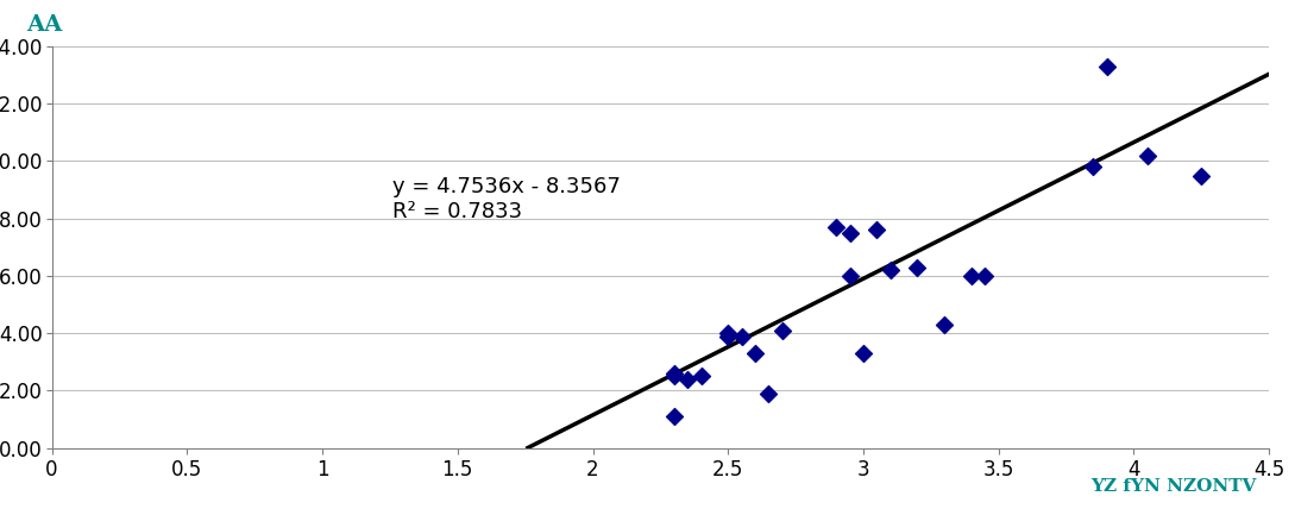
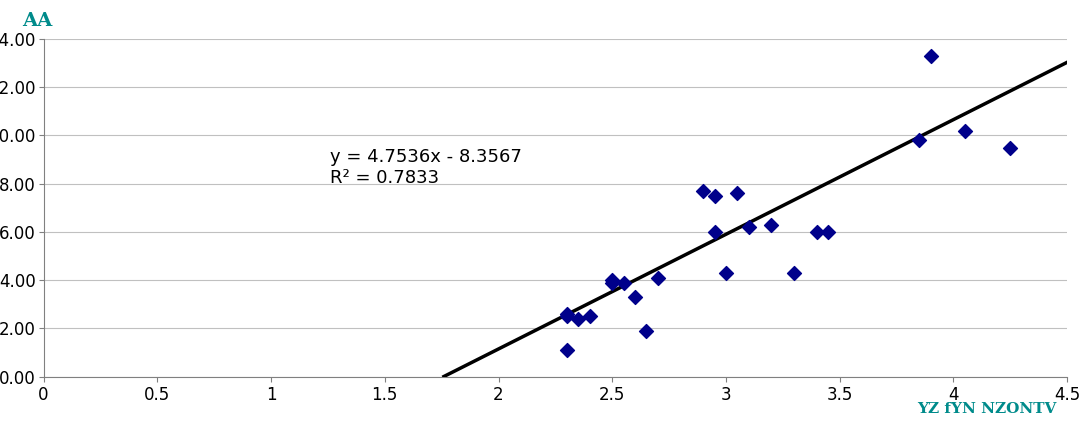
3: 3.3 -> 4.3
